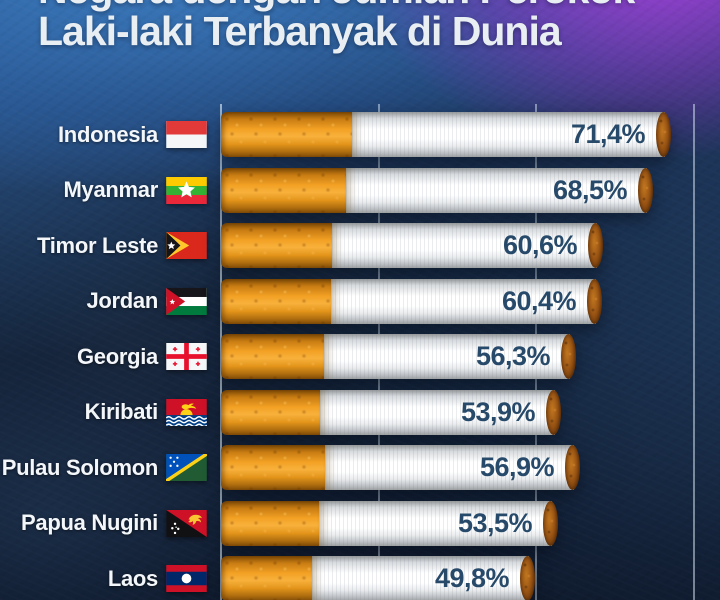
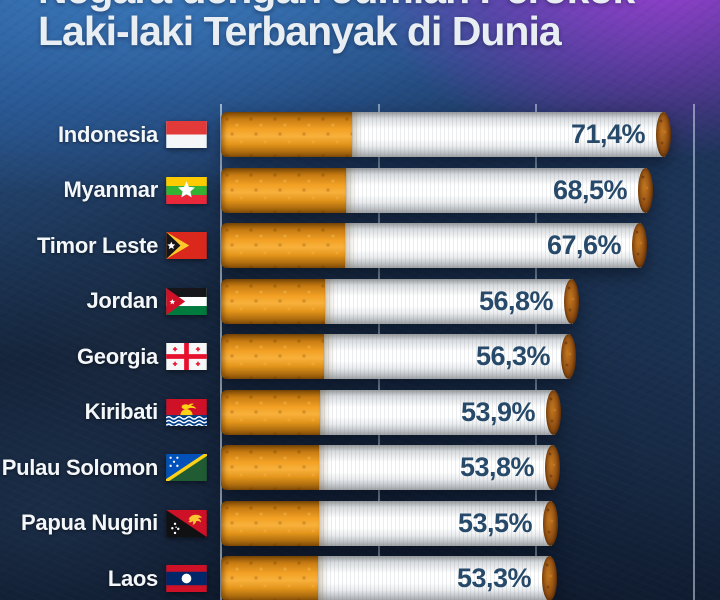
Timor Leste: 60,6% -> 67,6%
Jordan: 60,4% -> 56,8%
Pulau Solomon: 56,9% -> 53,8%
Laos: 49,8% -> 53,3%
